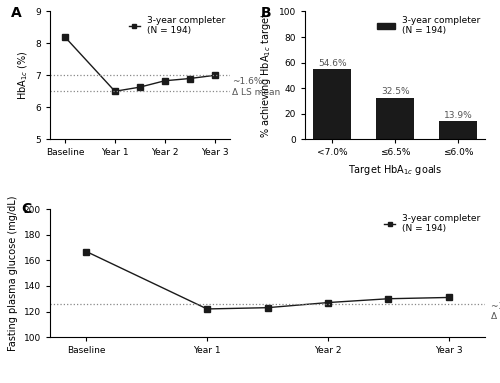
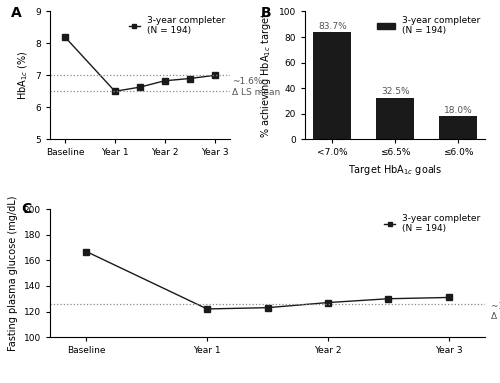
<7.0%: 54.6% -> 83.7%
≤6.0%: 13.9% -> 18.0%
